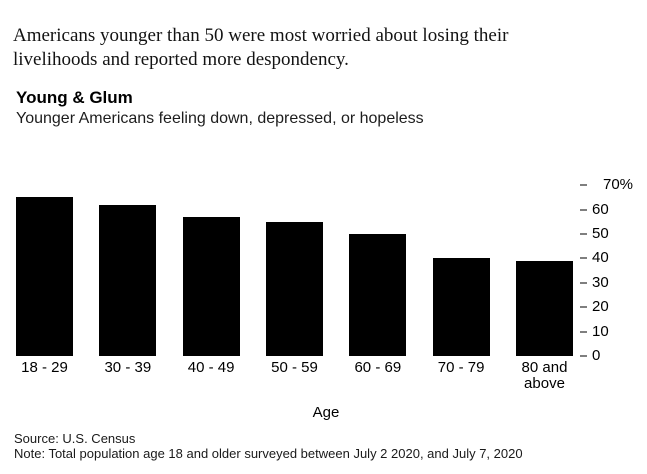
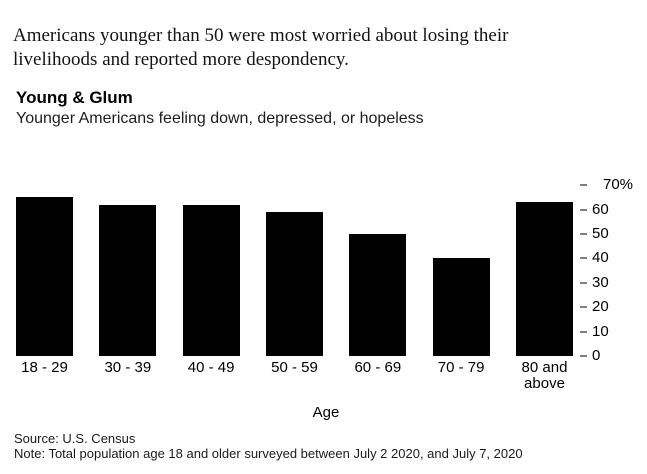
40 - 49: 57 -> 62
50 - 59: 55 -> 59
80 and above: 39 -> 63
